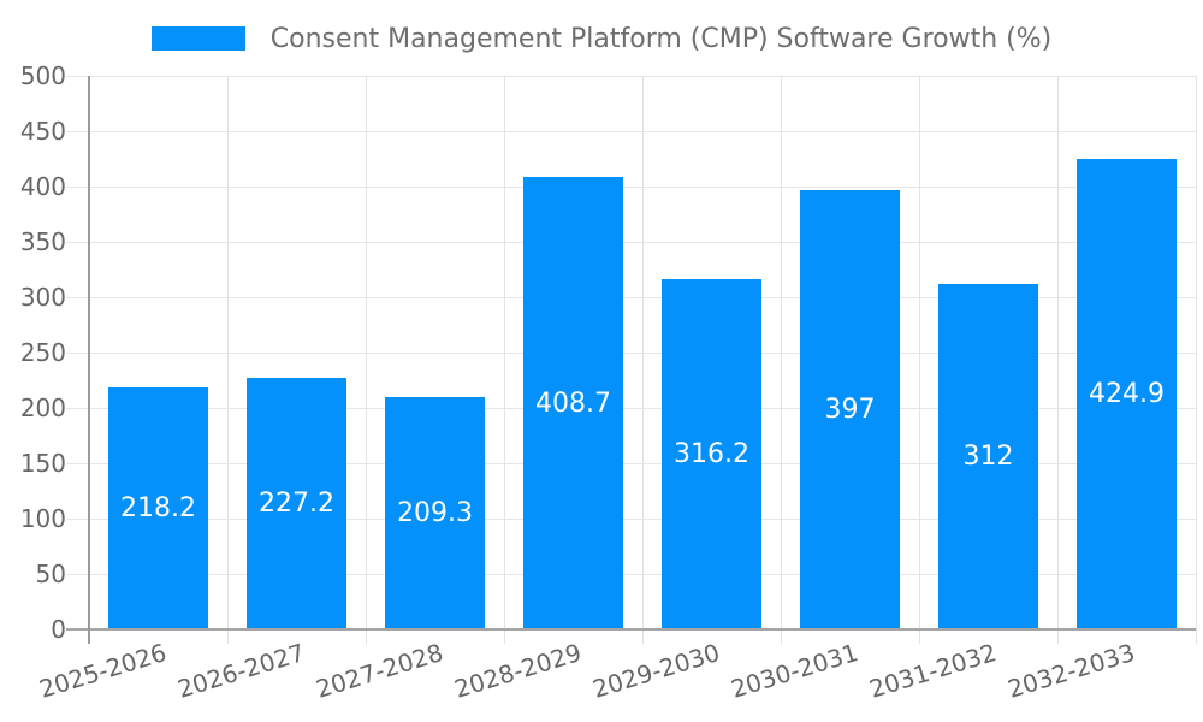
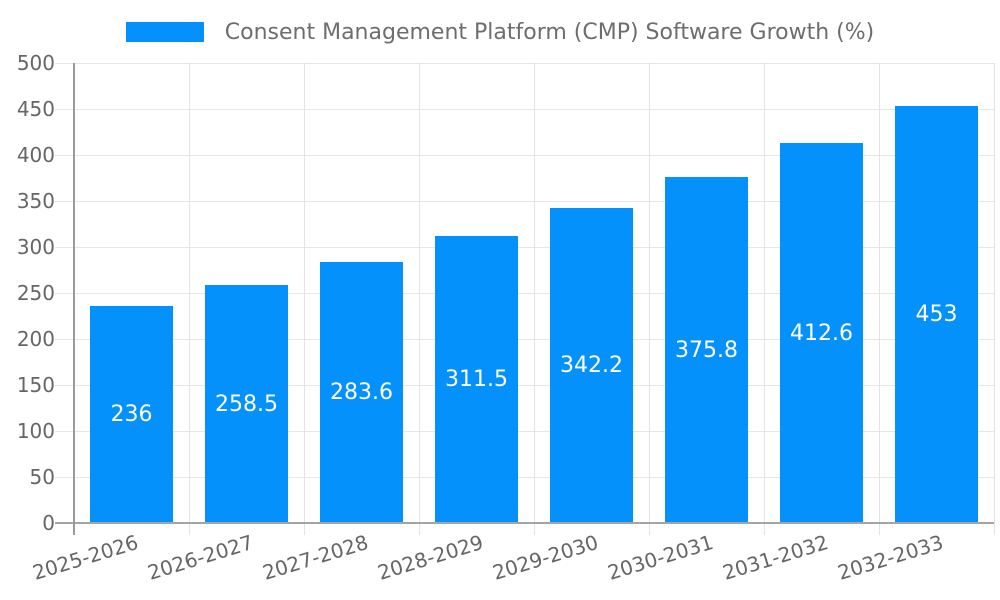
2025-2026: 218.2 -> 236
2026-2027: 227.2 -> 258.5
2027-2028: 209.3 -> 283.6
2028-2029: 408.7 -> 311.5
2029-2030: 316.2 -> 342.2
2030-2031: 397 -> 375.8
2031-2032: 312 -> 412.6
2032-2033: 424.9 -> 453
